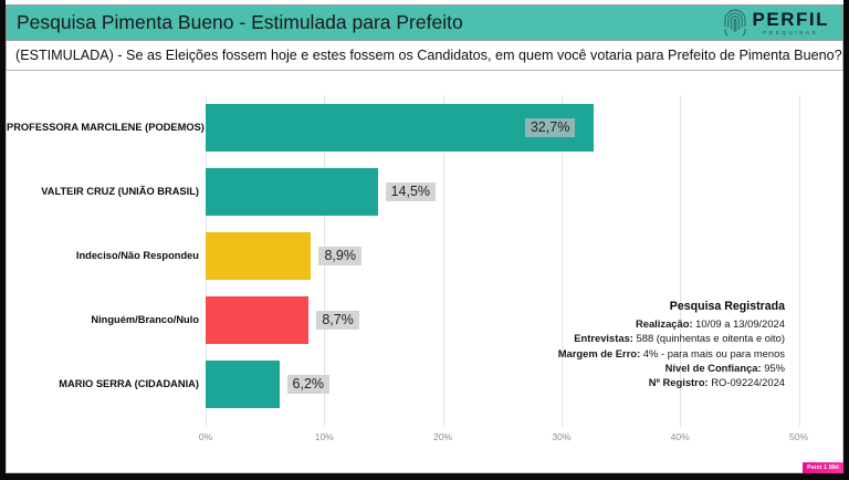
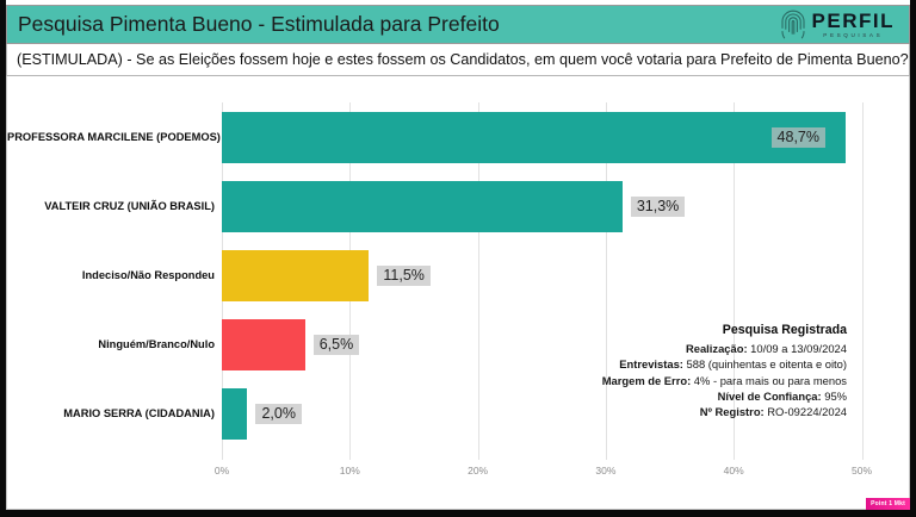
PROFESSORA MARCILENE (PODEMOS): 32,7% -> 48,7%
VALTEIR CRUZ (UNIÃO BRASIL): 14,5% -> 31,3%
Indeciso/Não Respondeu: 8,9% -> 11,5%
Ninguém/Branco/Nulo: 8,7% -> 6,5%
MARIO SERRA (CIDADANIA): 6,2% -> 2,0%
